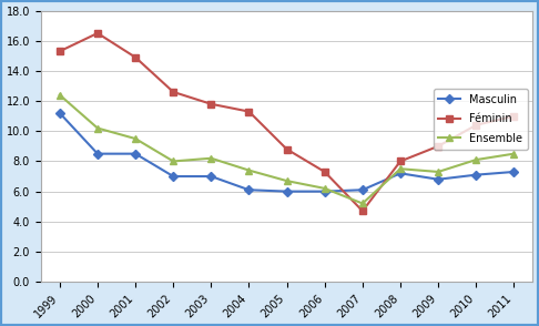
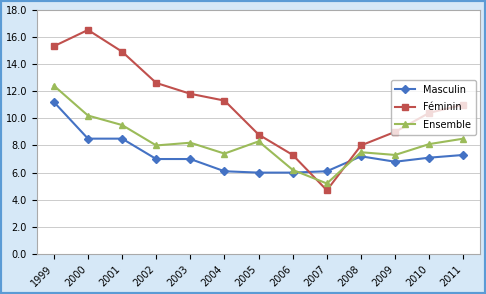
Ensemble/2005: 6.7 -> 8.3
